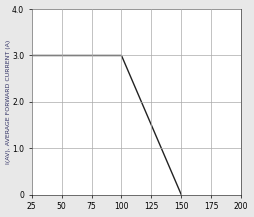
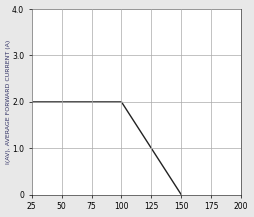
25: 3 -> 2
100: 3 -> 2
